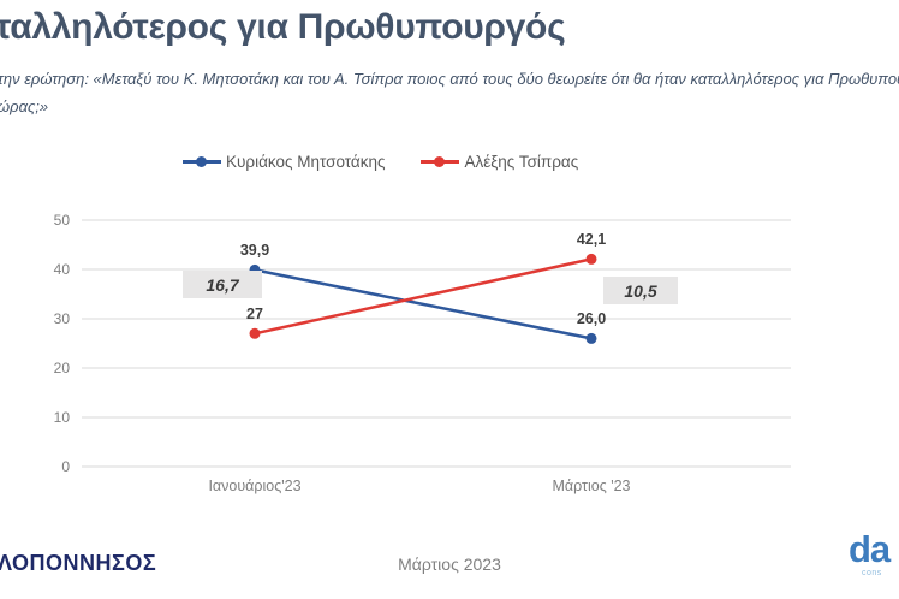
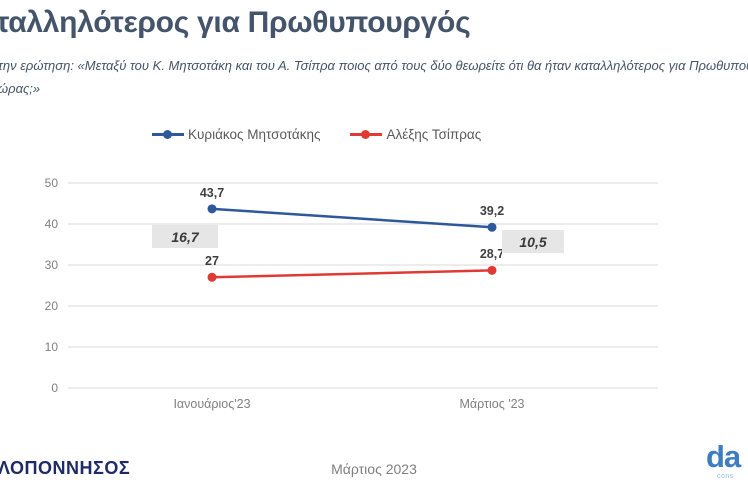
Κυριάκος Μητσοτάκης/Ιανουάριος'23: 39,9 -> 43,7
Κυριάκος Μητσοτάκης/Μάρτιος '23: 26,0 -> 39,2
Αλέξης Τσίπρας/Μάρτιος '23: 42,1 -> 28,7
